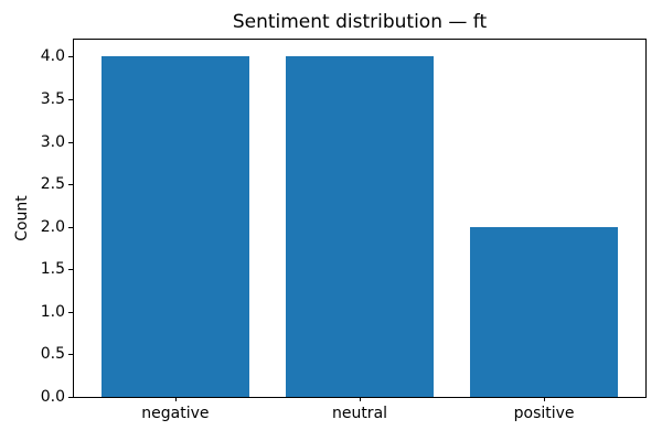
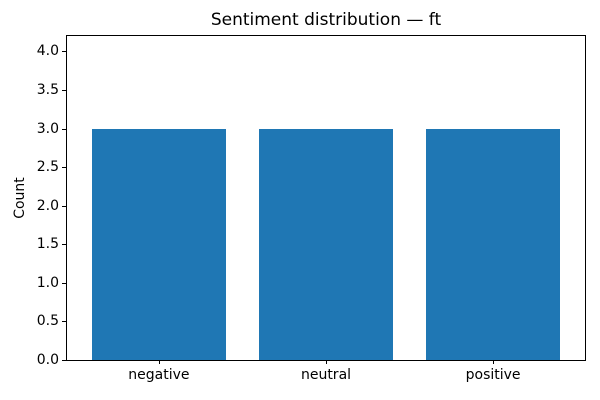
negative: 4 -> 3
neutral: 4 -> 3
positive: 2 -> 3
